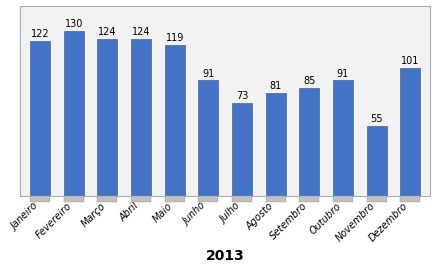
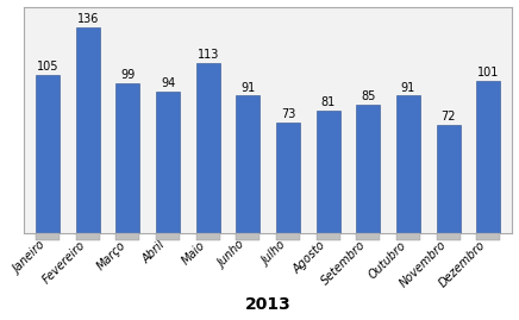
Janeiro: 122 -> 105
Fevereiro: 130 -> 136
Março: 124 -> 99
Abril: 124 -> 94
Maio: 119 -> 113
Novembro: 55 -> 72
